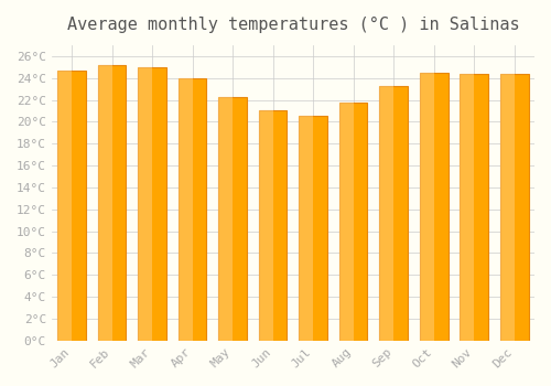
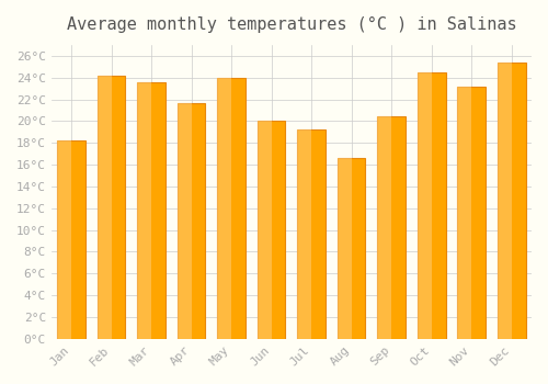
Jan: 24.7°C -> 18.2°C
Feb: 25.2°C -> 24.2°C
Mar: 25.0°C -> 23.6°C
Apr: 24.0°C -> 21.6°C
May: 22.3°C -> 24.0°C
Jun: 21.0°C -> 20.0°C
Jul: 20.5°C -> 19.2°C
Aug: 21.7°C -> 16.6°C
Sep: 23.3°C -> 20.4°C
Nov: 24.4°C -> 23.2°C
Dec: 24.4°C -> 25.4°C
